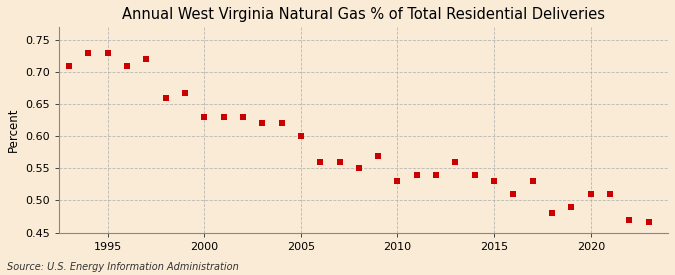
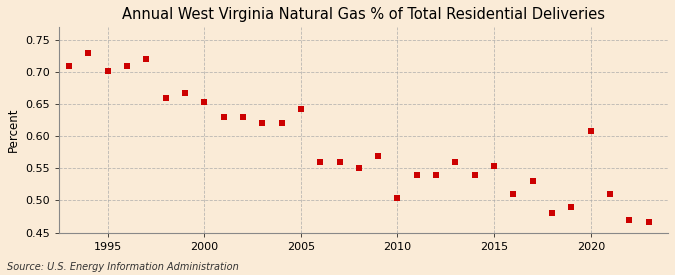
1995: 0.730 -> 0.702
2000: 0.630 -> 0.654
2005: 0.600 -> 0.642
2010: 0.530 -> 0.504
2015: 0.530 -> 0.554
2020: 0.510 -> 0.608
